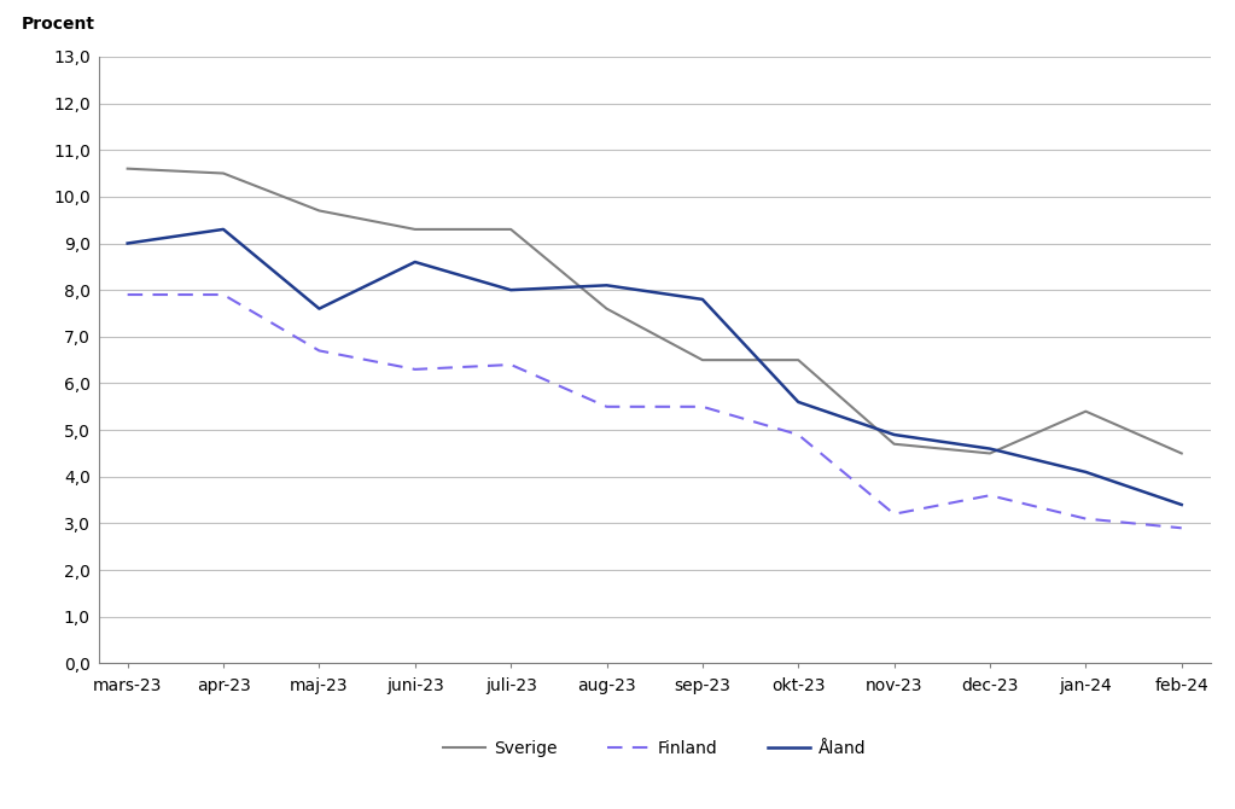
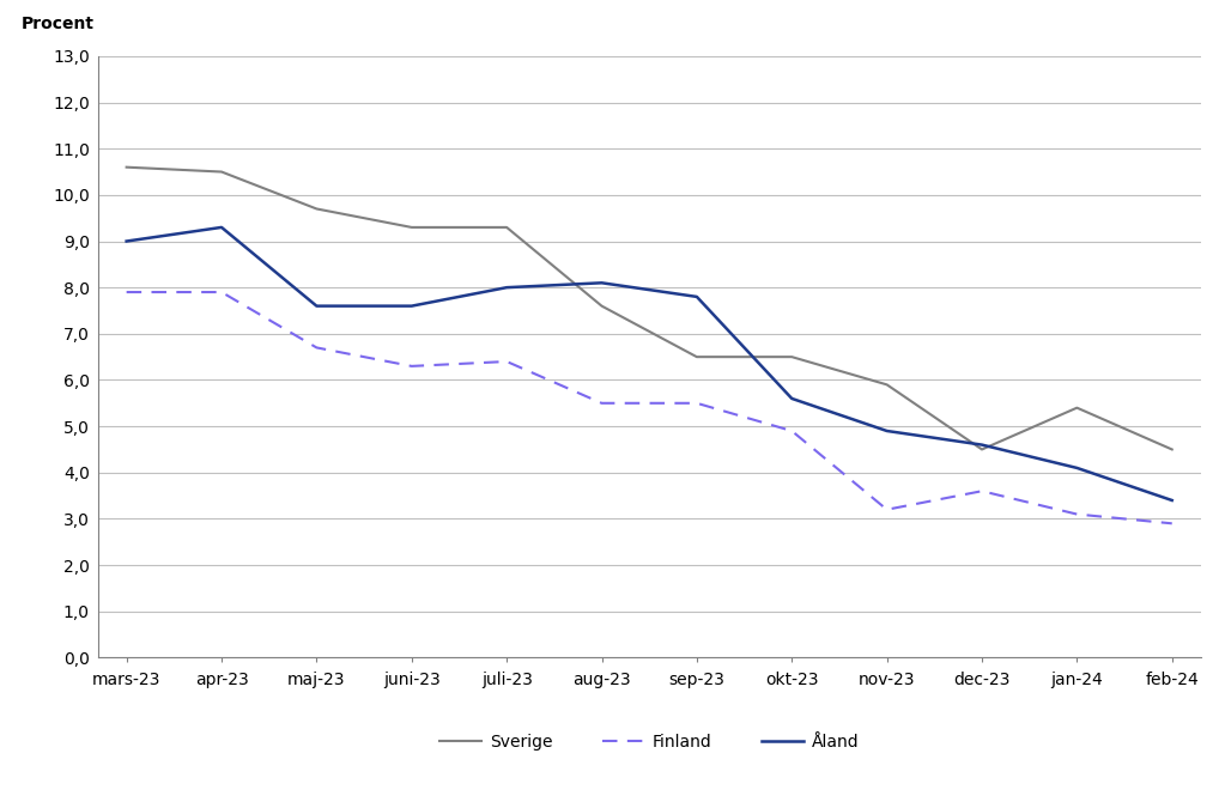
Åland/juni-23: 8,6 -> 7,6
Sverige/nov-23: 4,7 -> 5,9
